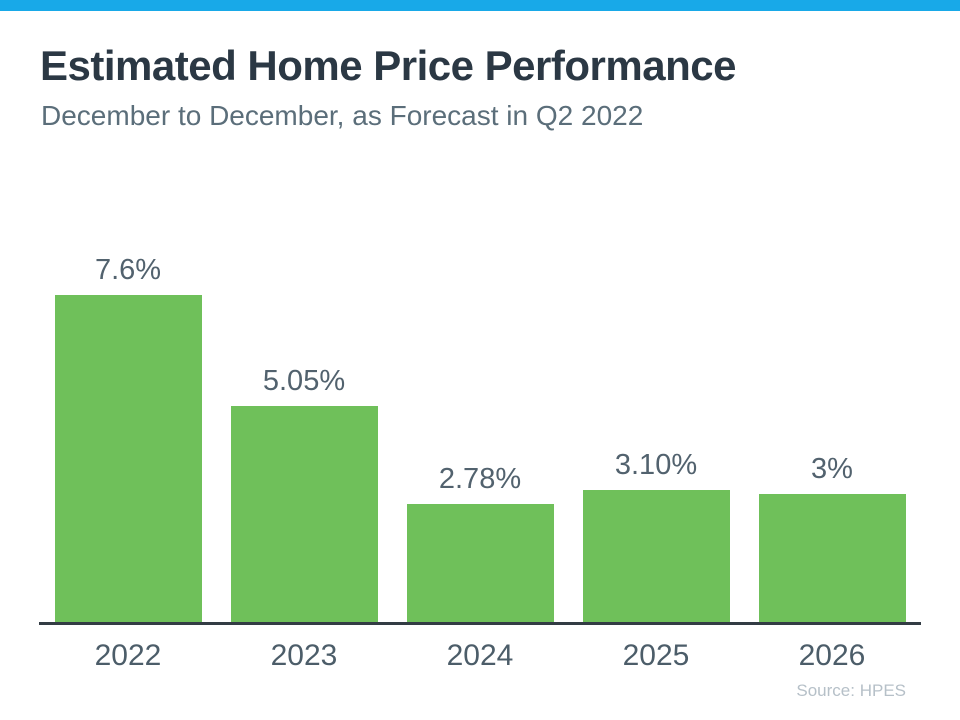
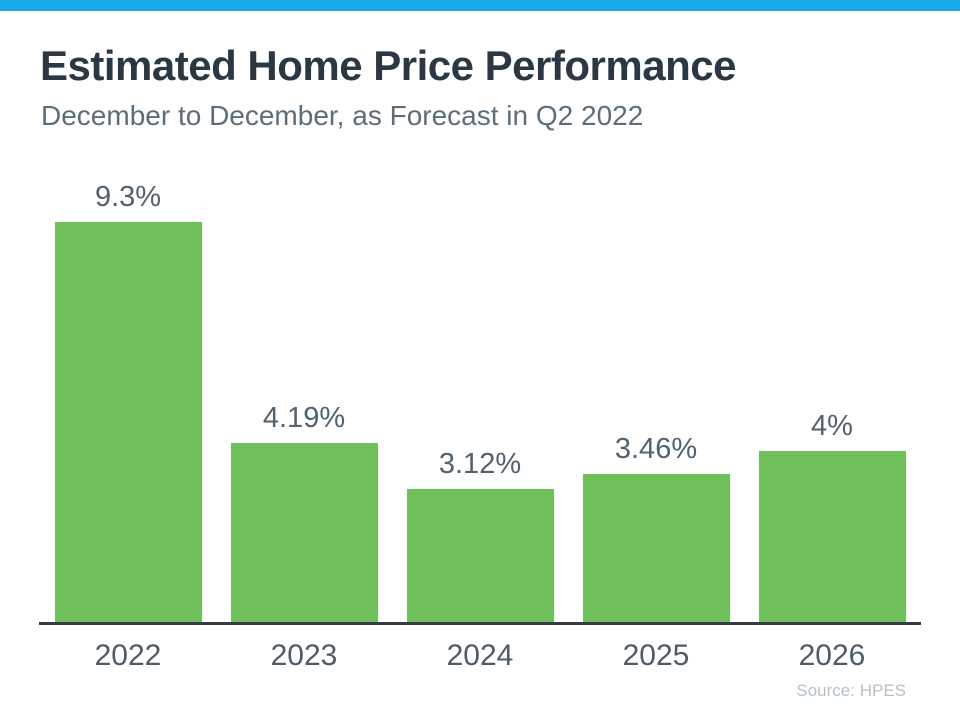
2022: 7.6% -> 9.3%
2023: 5.05% -> 4.19%
2024: 2.78% -> 3.12%
2025: 3.10% -> 3.46%
2026: 3% -> 4%
